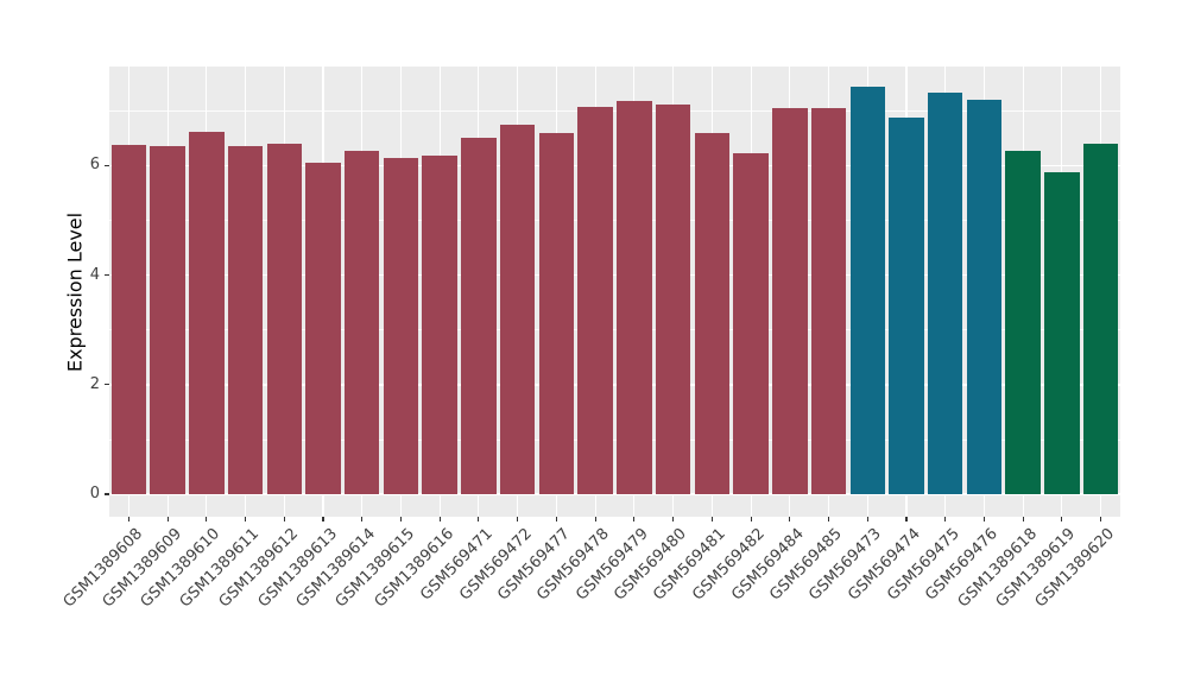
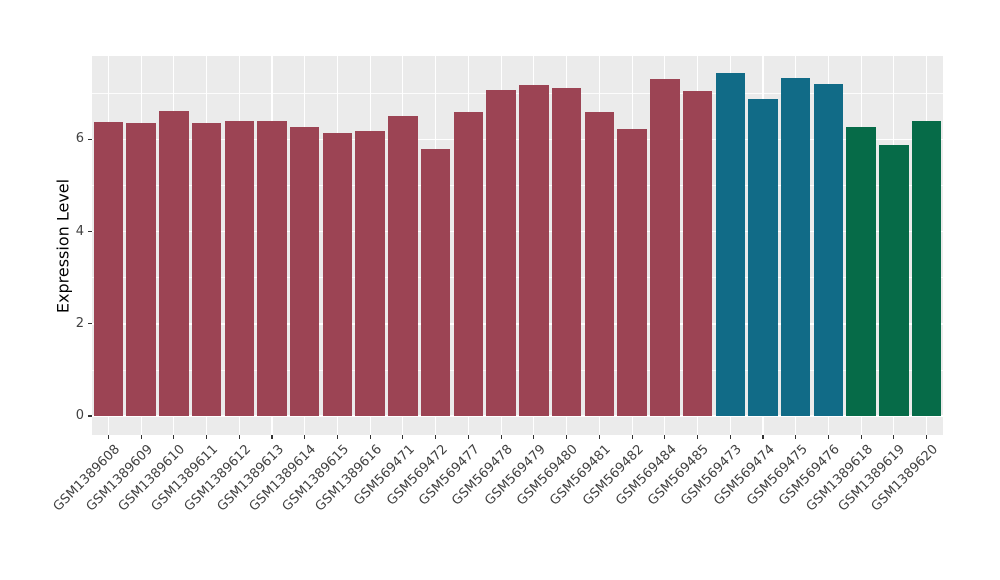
GSM1389613: 6.1 -> 6.4
GSM569472: 6.7 -> 5.8
GSM569484: 7.0 -> 7.3
